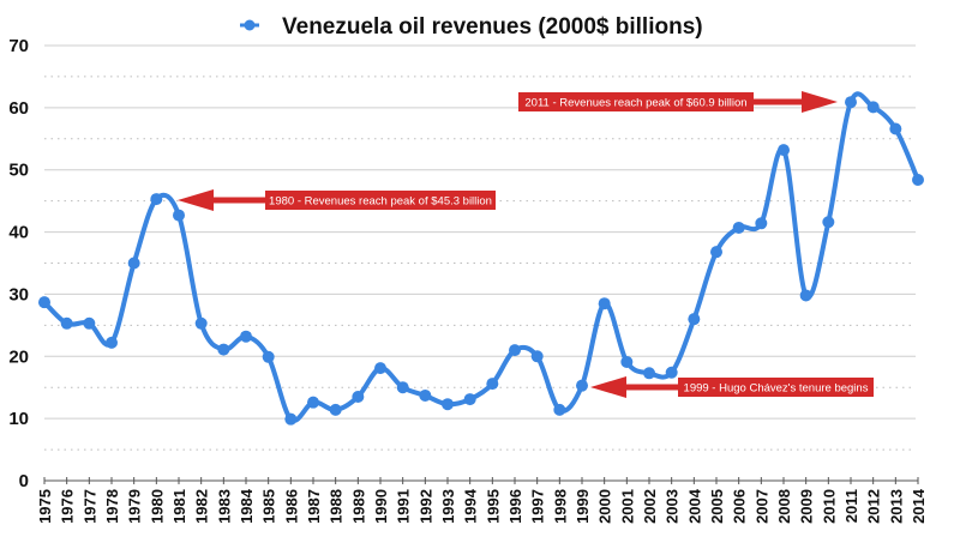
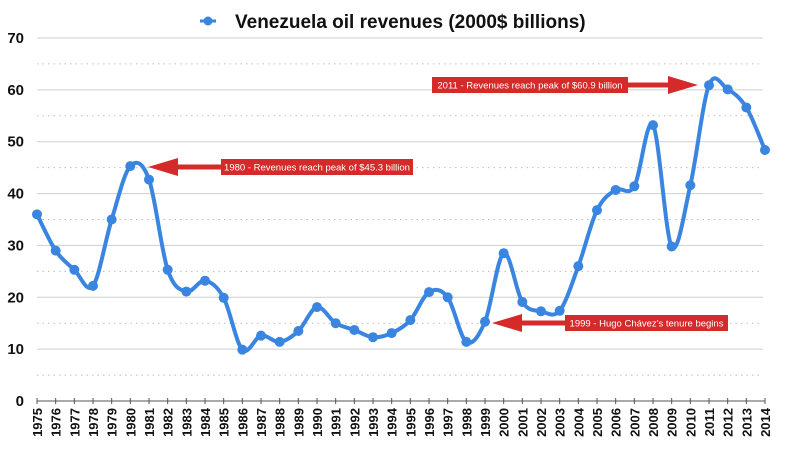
1975: 29 -> 36
1976: 25 -> 29
